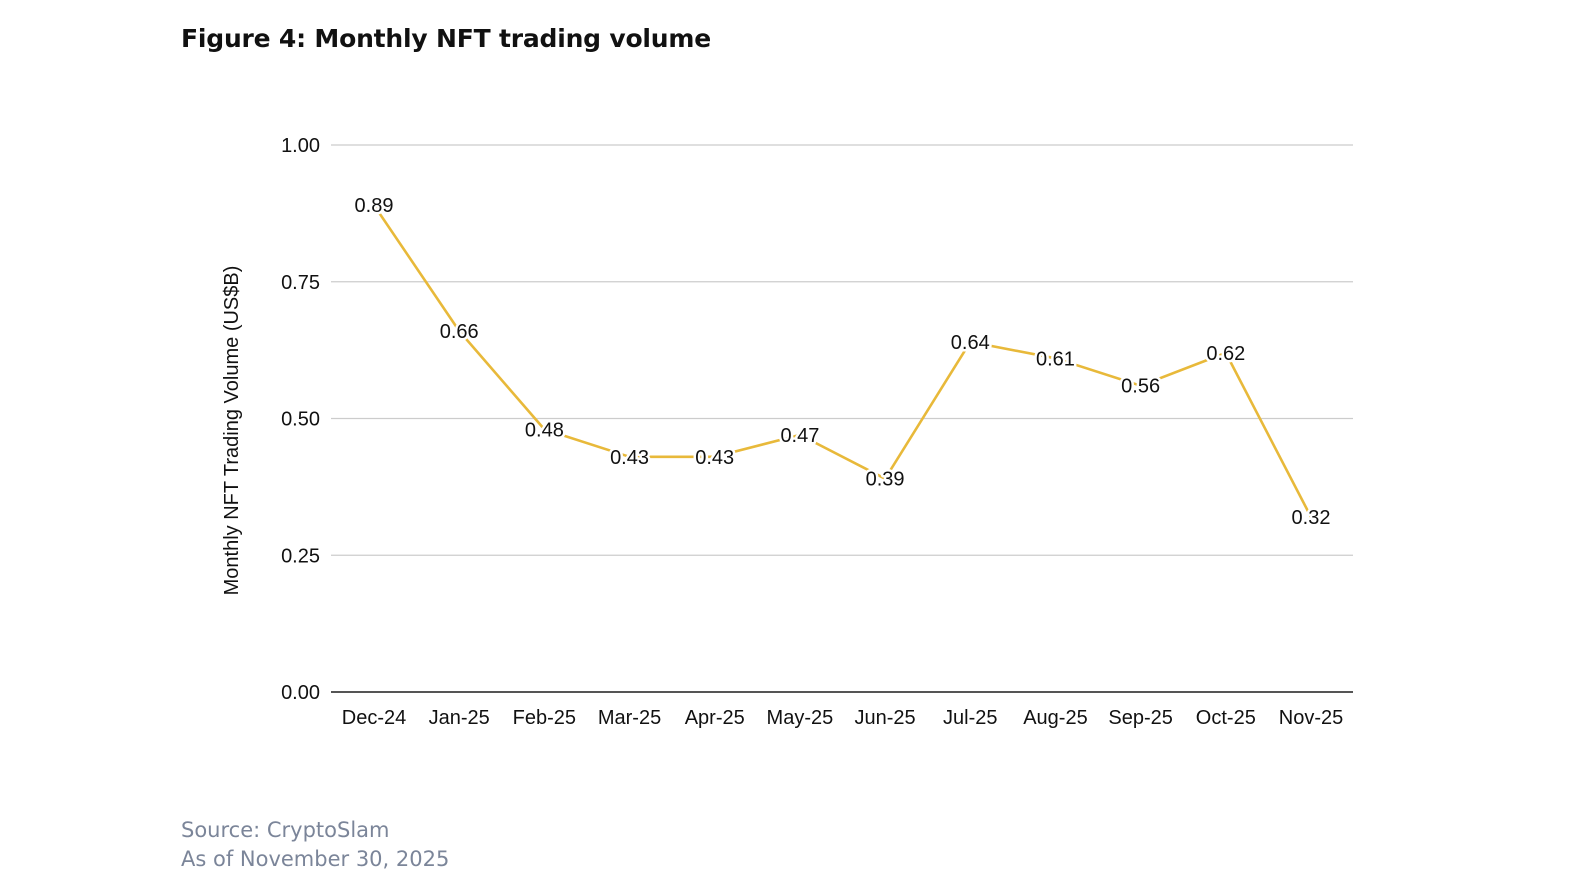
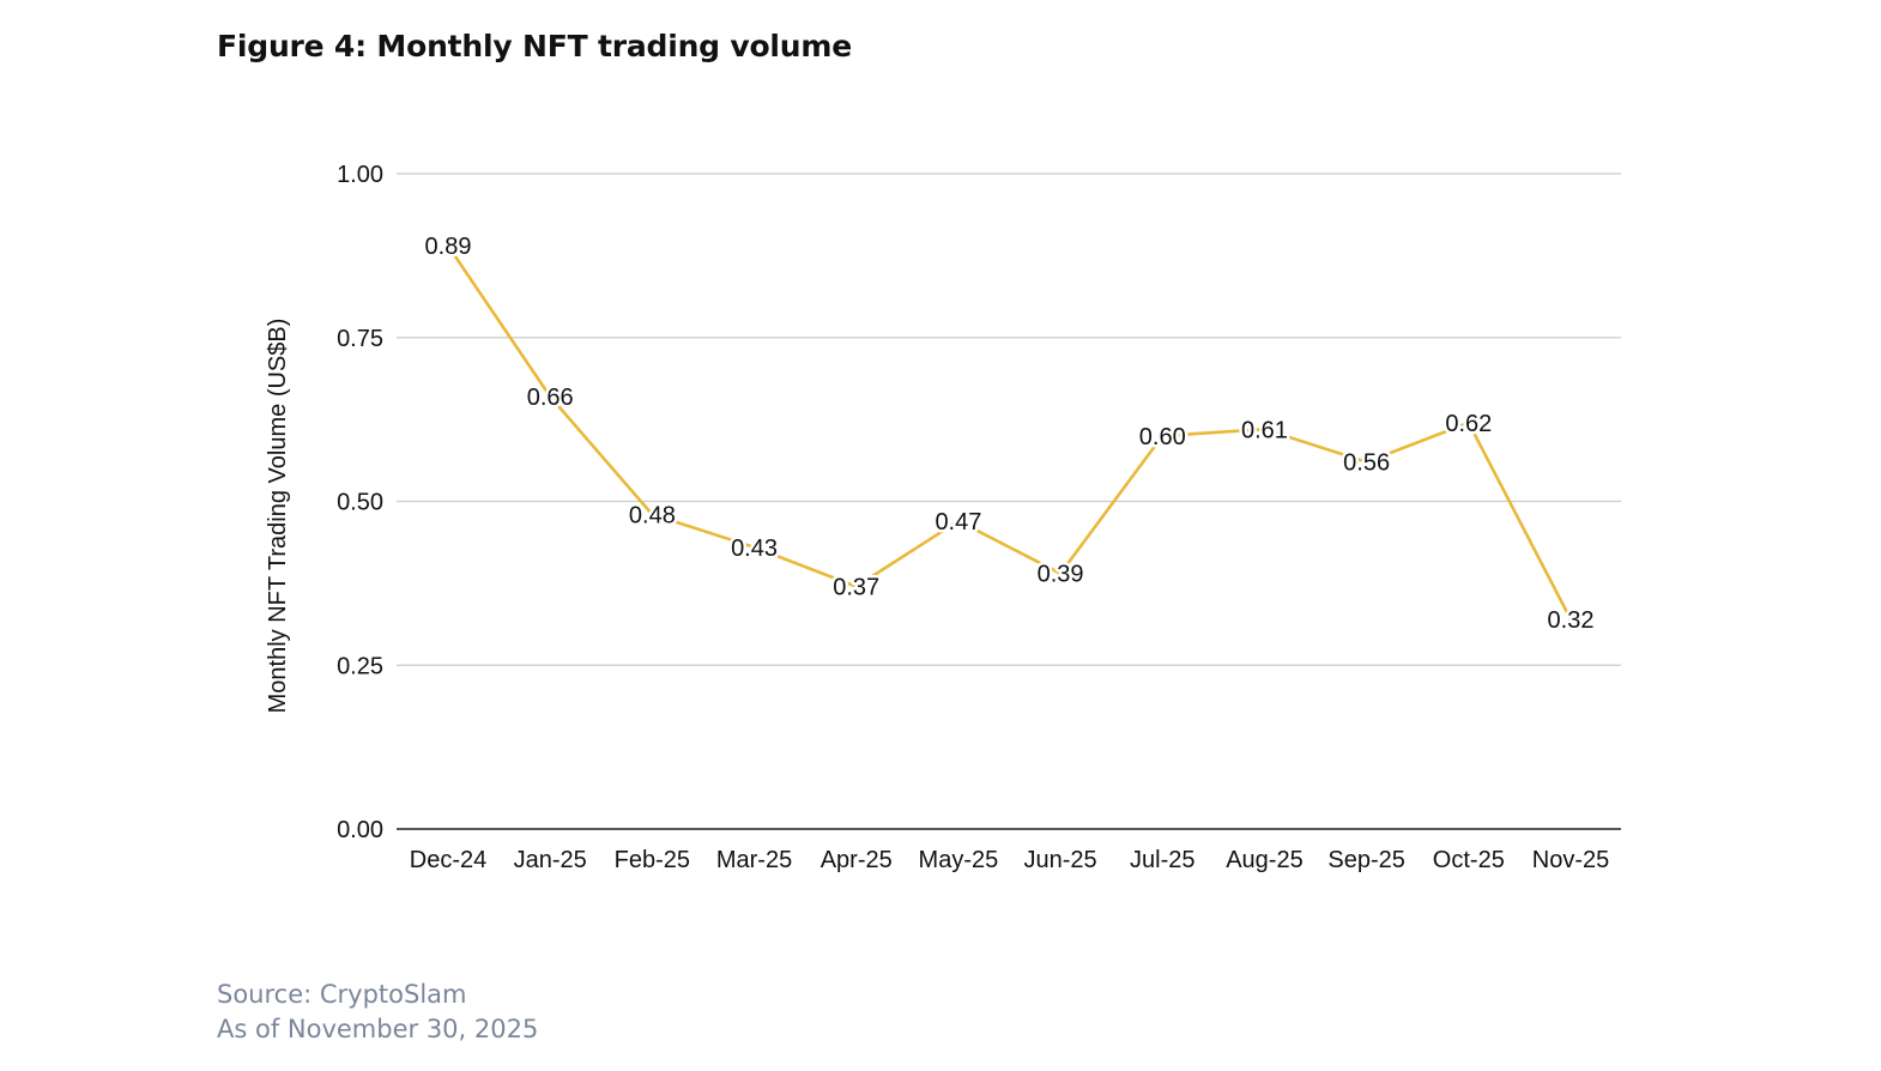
Apr-25: 0.43 -> 0.37
Jul-25: 0.64 -> 0.60
